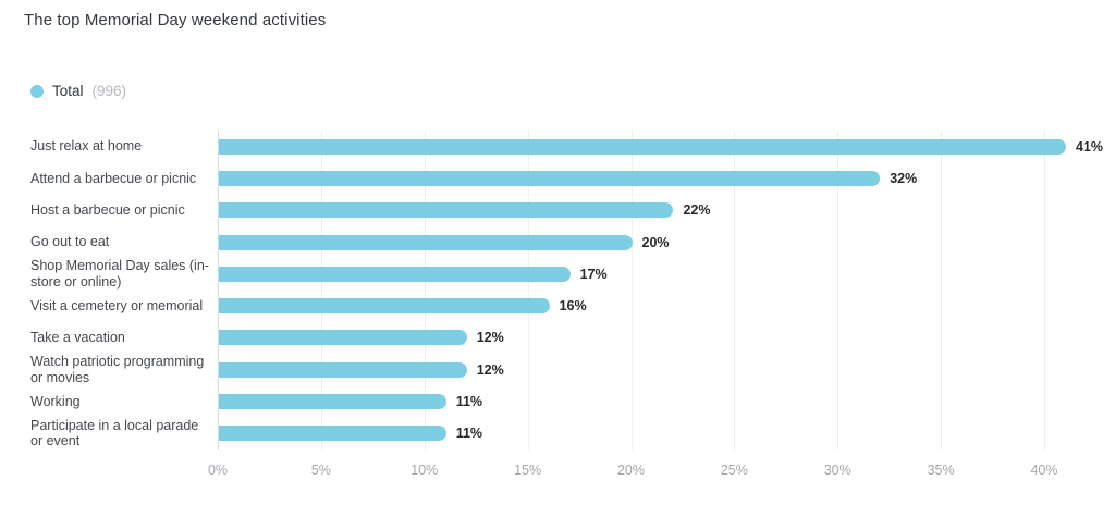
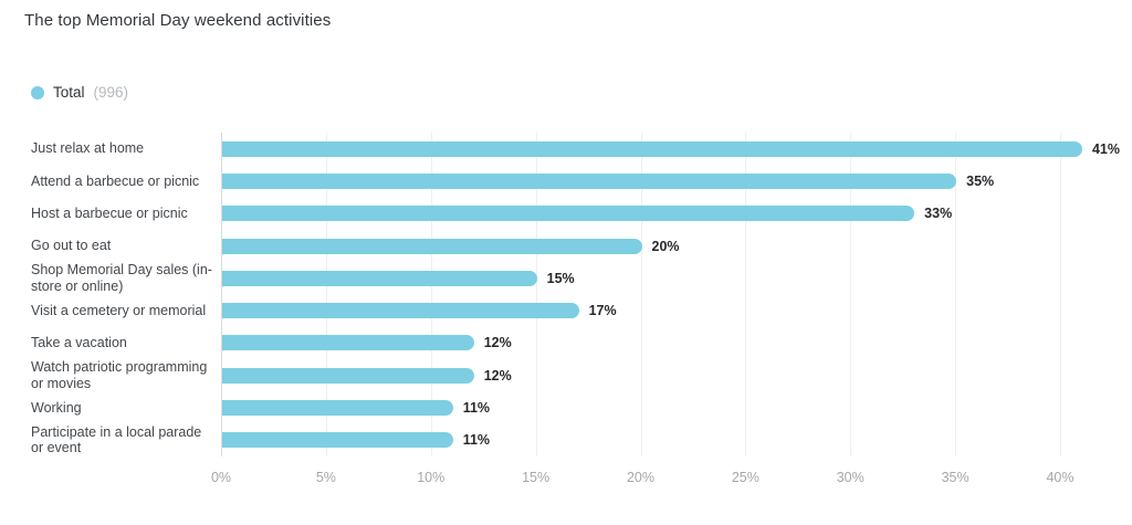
Attend a barbecue or picnic: 32% -> 35%
Host a barbecue or picnic: 22% -> 33%
Shop Memorial Day sales (in-store or online): 17% -> 15%
Visit a cemetery or memorial: 16% -> 17%
